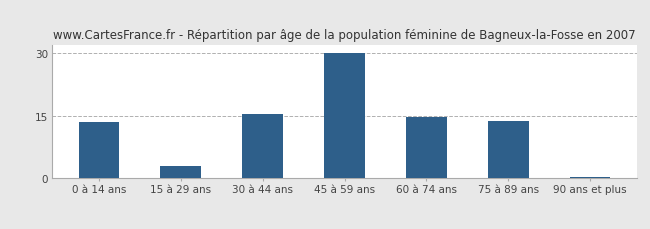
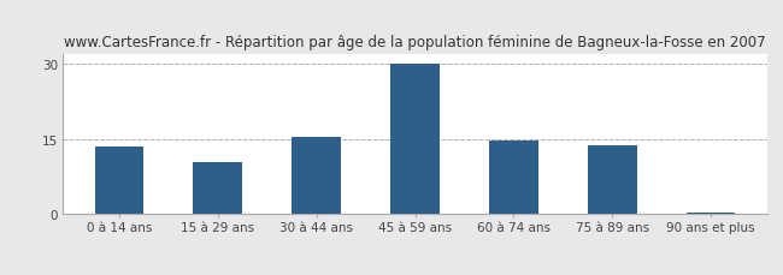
15 à 29 ans: 3.0 -> 10.5
